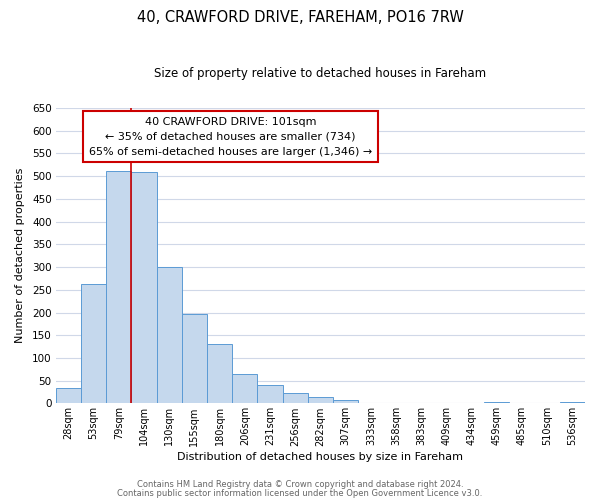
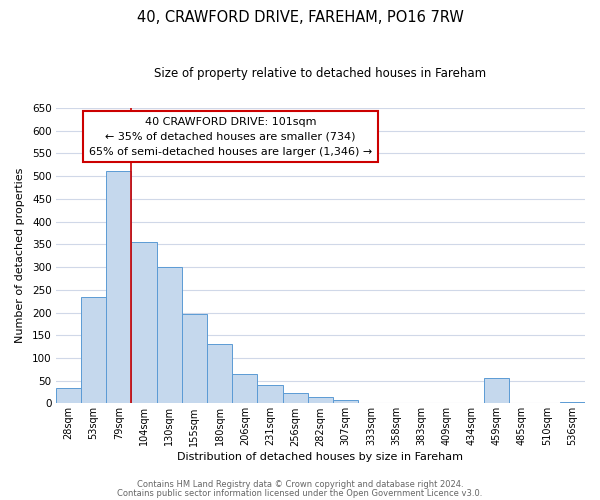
53sqm: 263 -> 235
104sqm: 510 -> 355
459sqm: 2 -> 55
